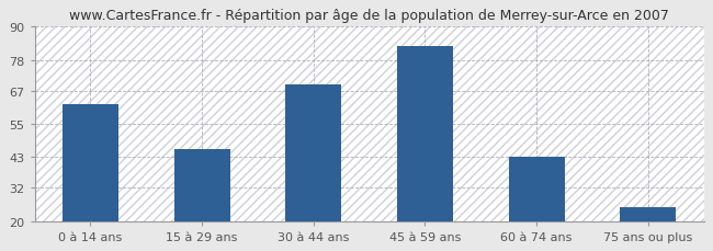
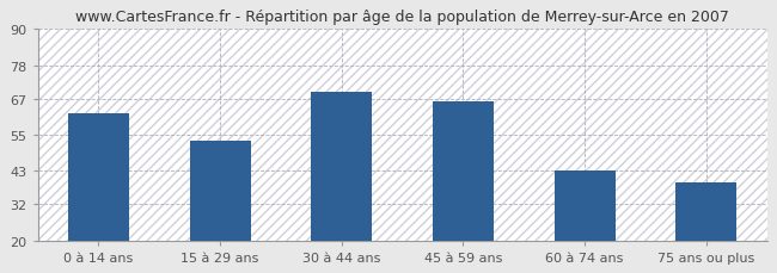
15 à 29 ans: 46 -> 53
45 à 59 ans: 83 -> 66
75 ans ou plus: 25 -> 39
